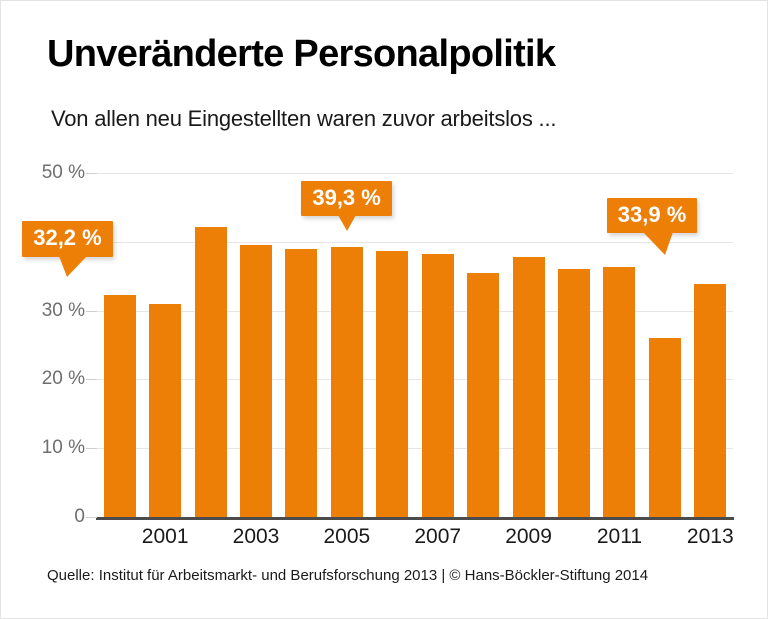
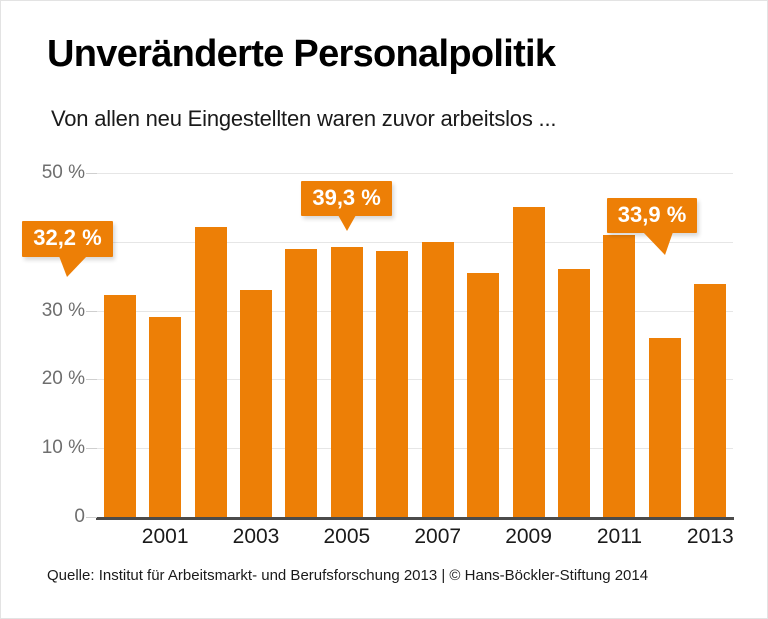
2001: 31% -> 29%
2003: 40% -> 33%
2007: 38% -> 40%
2009: 38% -> 45%
2011: 36% -> 41%
